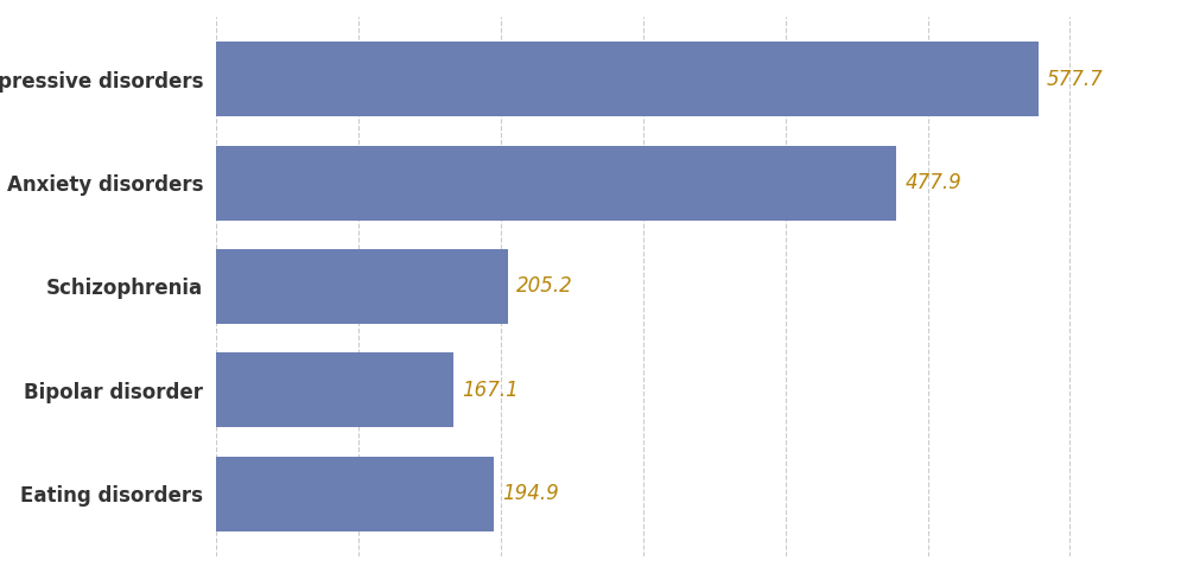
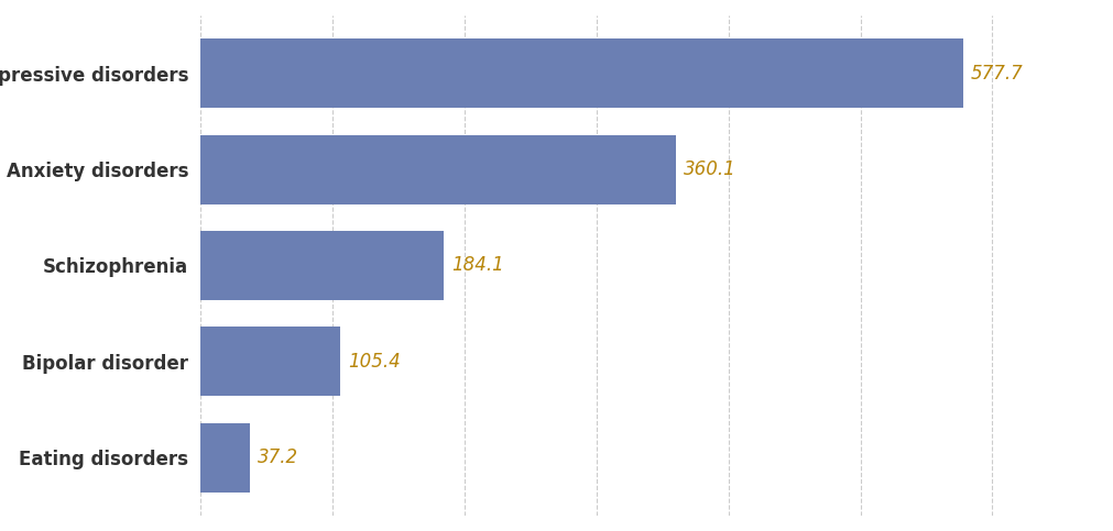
Anxiety disorders: 477.9 -> 360.1
Schizophrenia: 205.2 -> 184.1
Bipolar disorder: 167.1 -> 105.4
Eating disorders: 194.9 -> 37.2
